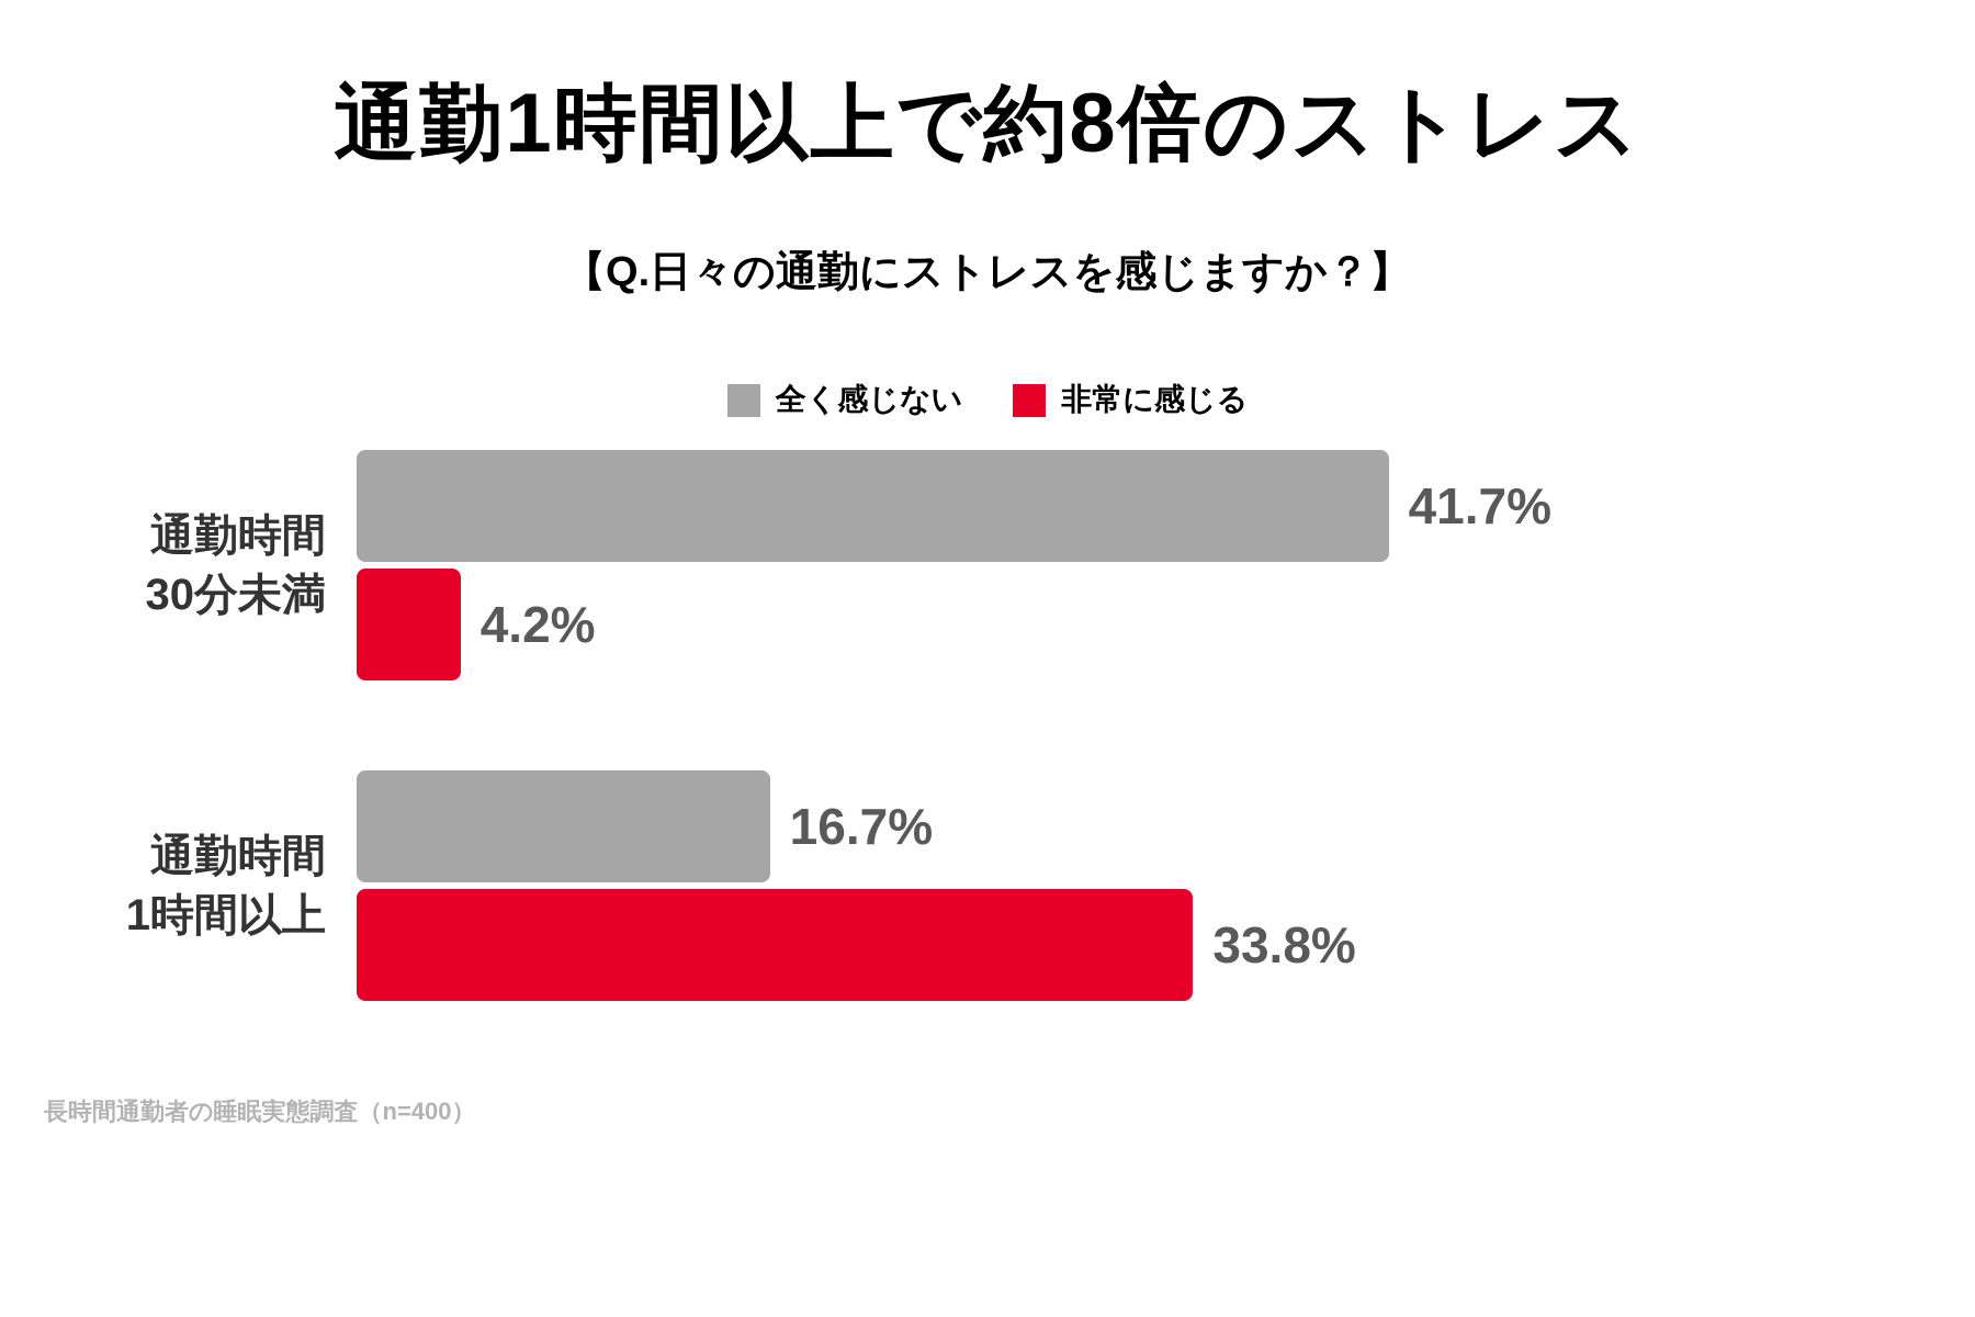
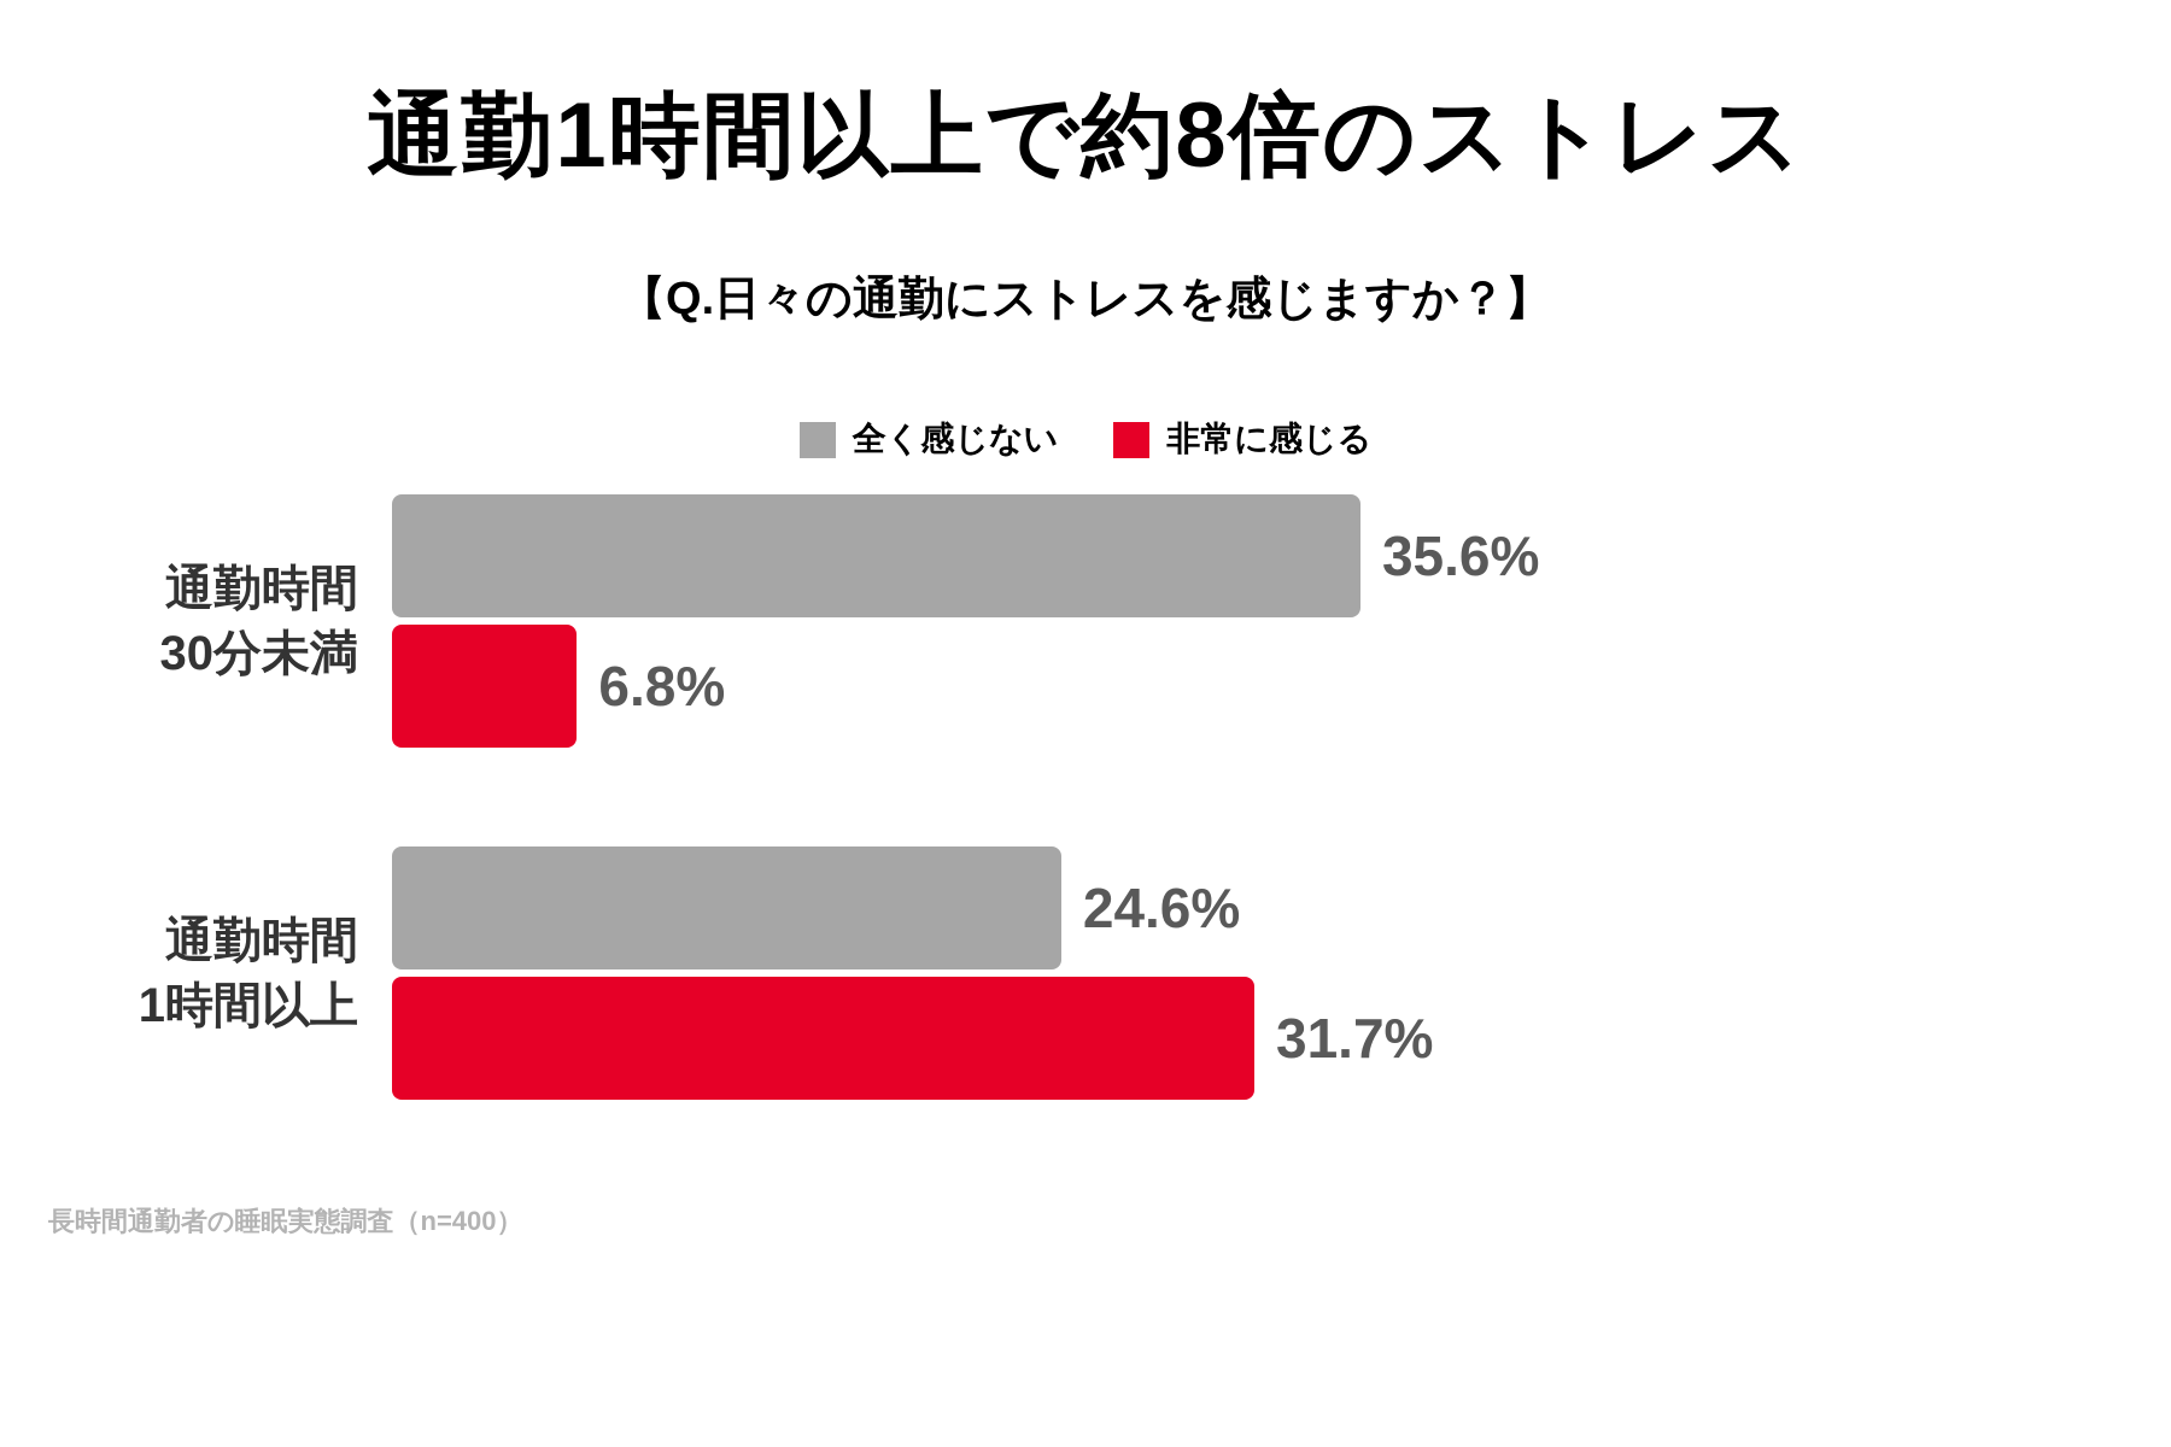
全く感じない/通勤時間 30分未満: 41.7% -> 35.6%
非常に感じる/通勤時間 30分未満: 4.2% -> 6.8%
全く感じない/通勤時間 1時間以上: 16.7% -> 24.6%
非常に感じる/通勤時間 1時間以上: 33.8% -> 31.7%
